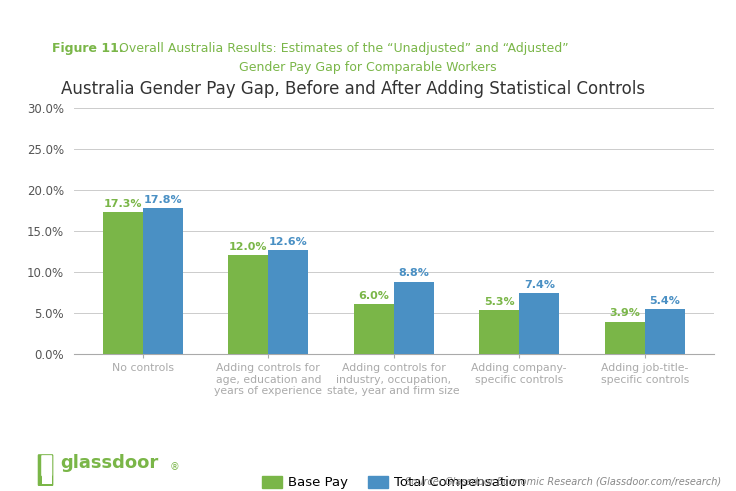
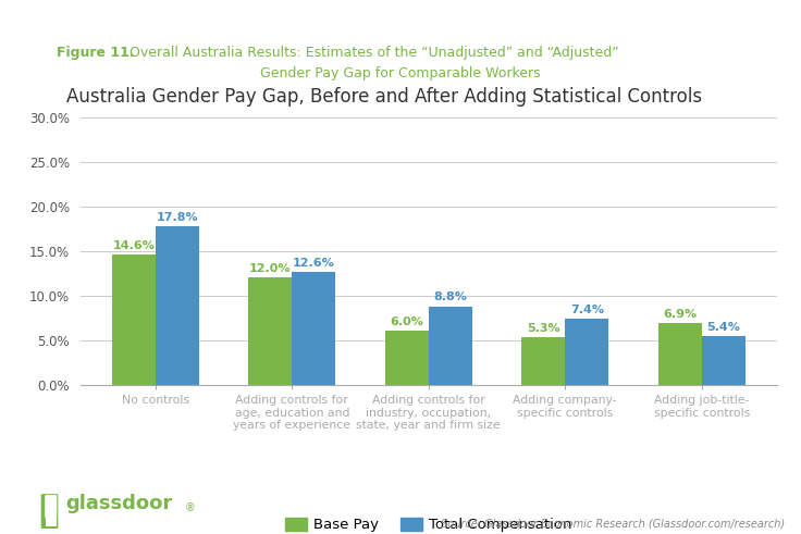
Base Pay/No controls: 17.3% -> 14.6%
Base Pay/Adding job-title- specific controls: 3.9% -> 6.9%
